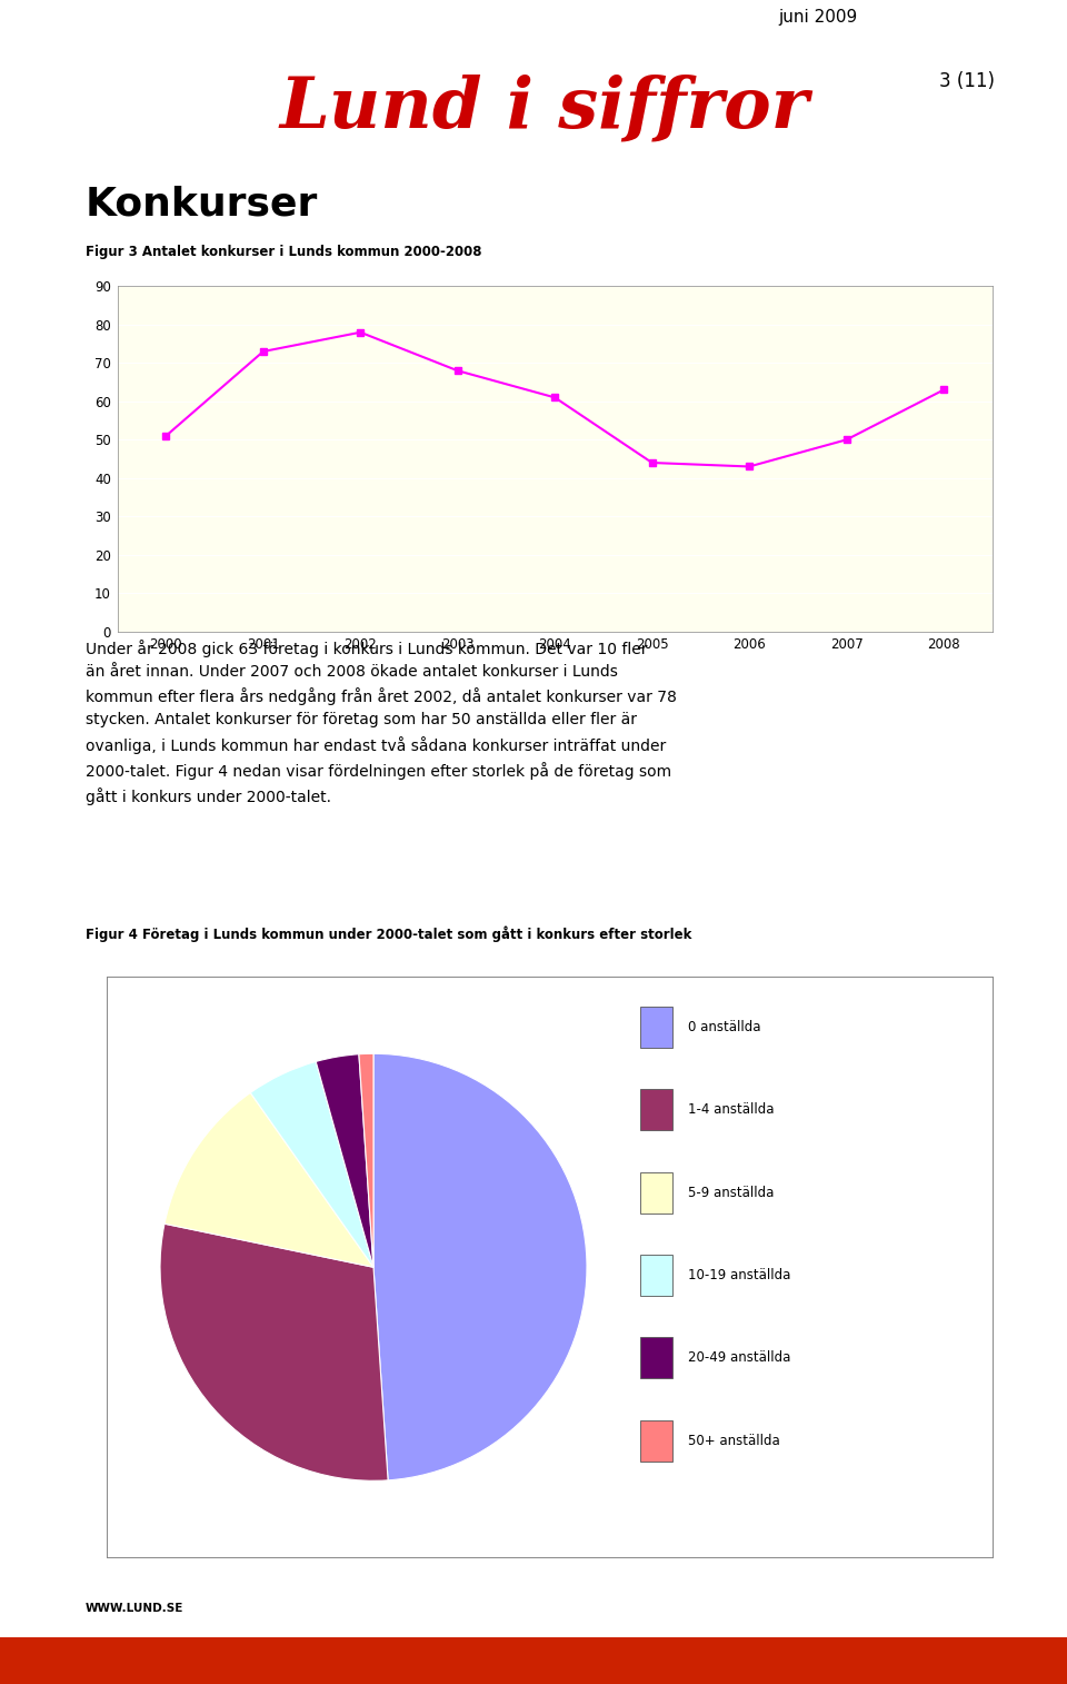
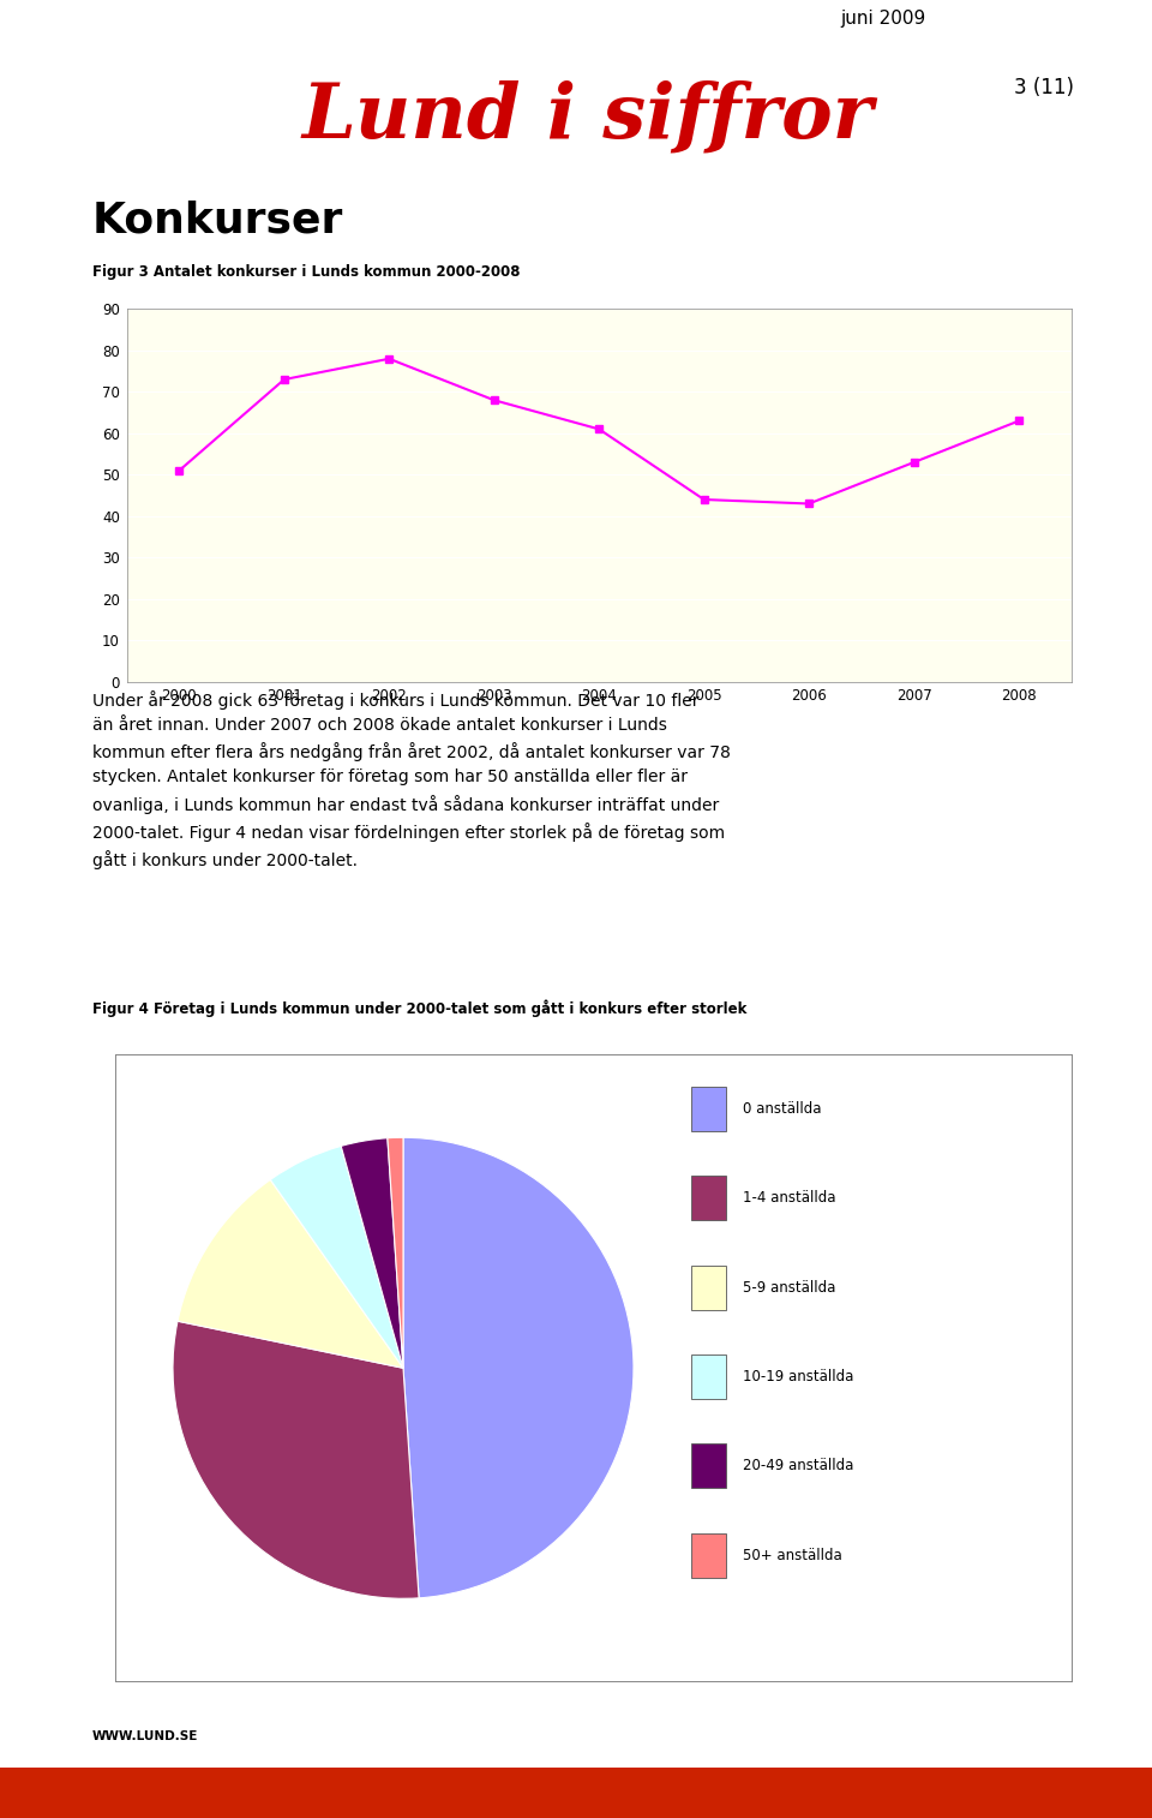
2007: 50 -> 53
